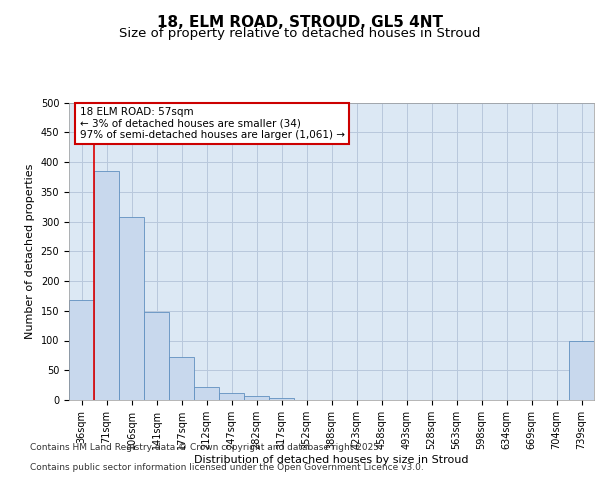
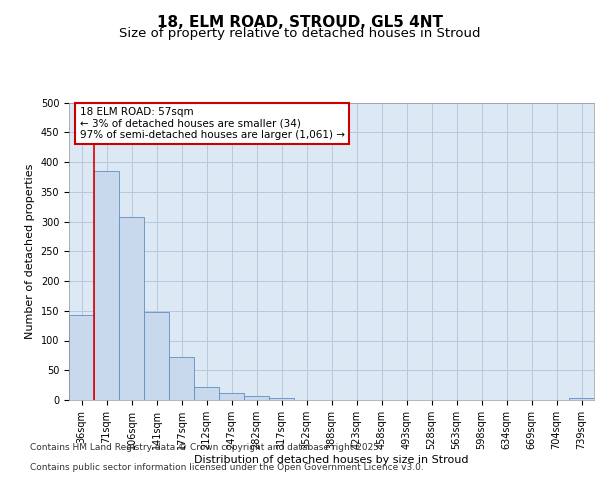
36sqm: 168 -> 143
739sqm: 100 -> 4
